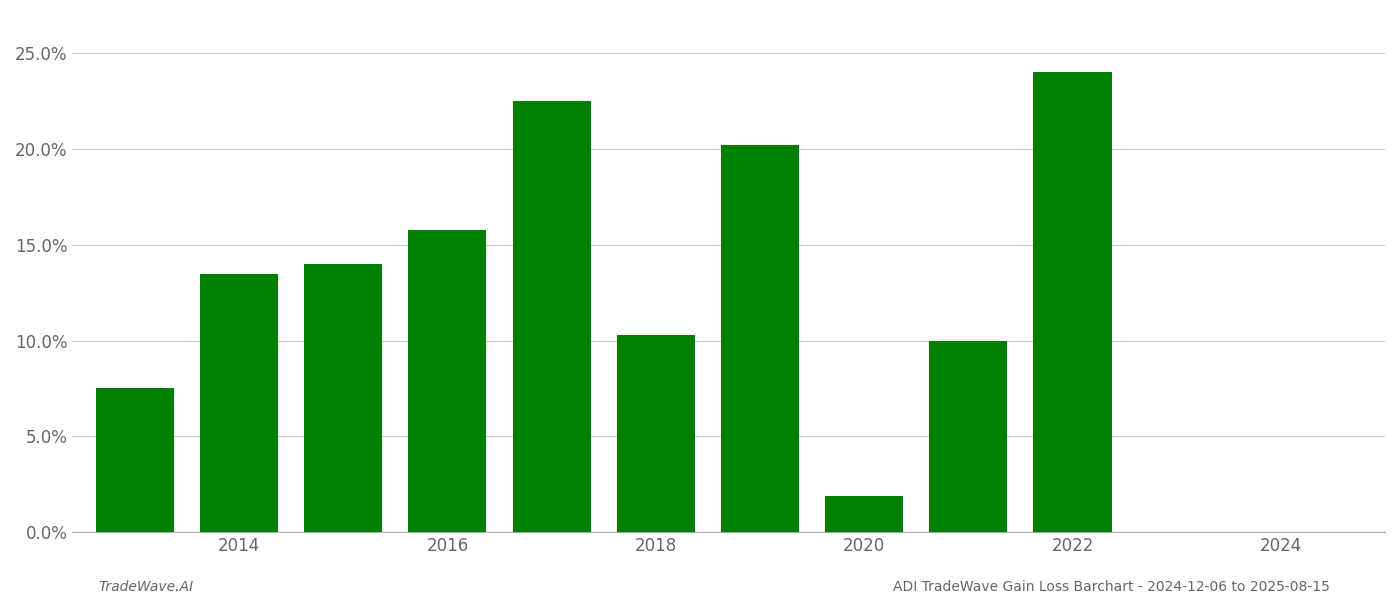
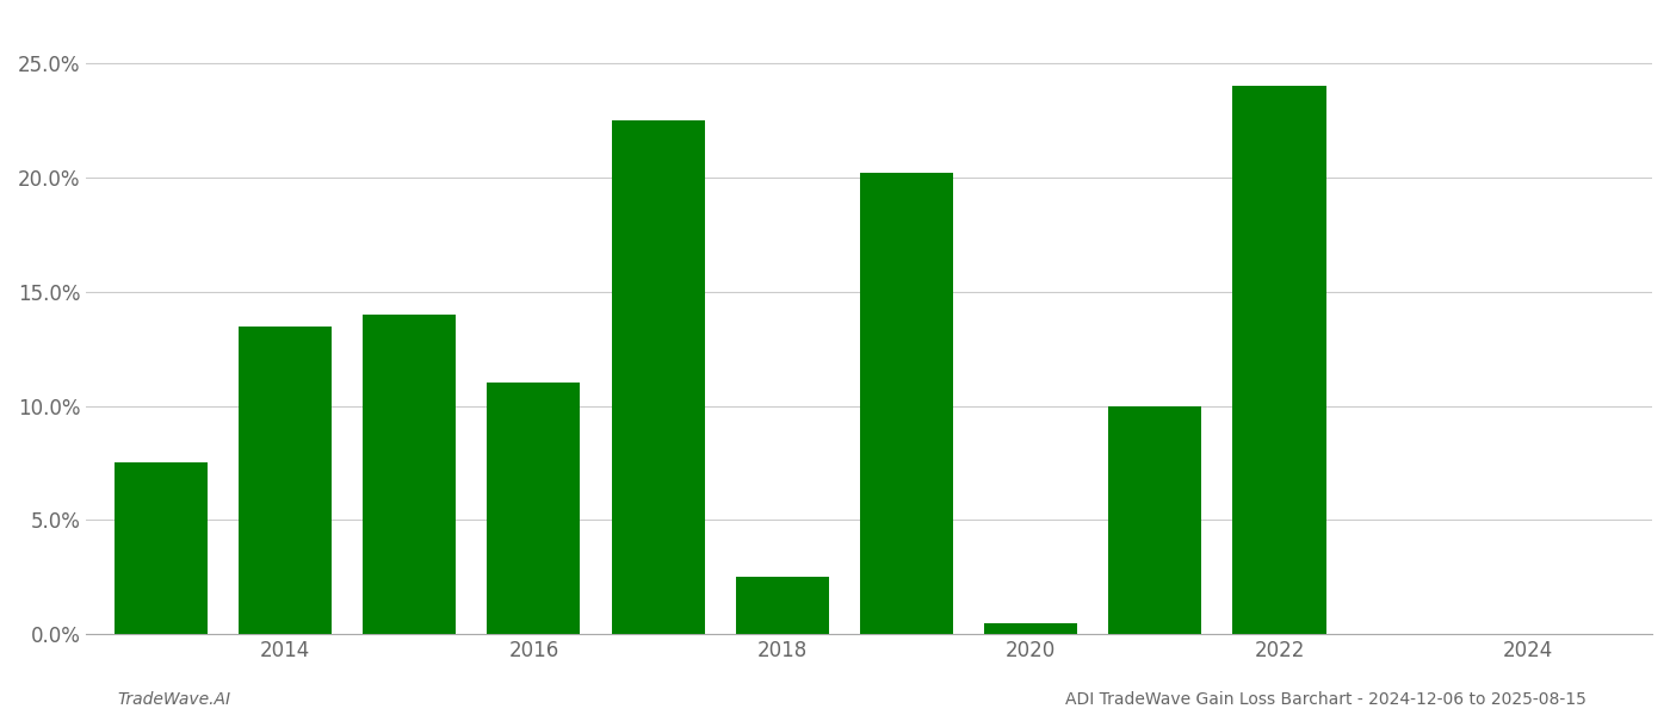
2016: 15.8% -> 11.0%
2018: 10.3% -> 2.5%
2020: 1.9% -> 0.5%
